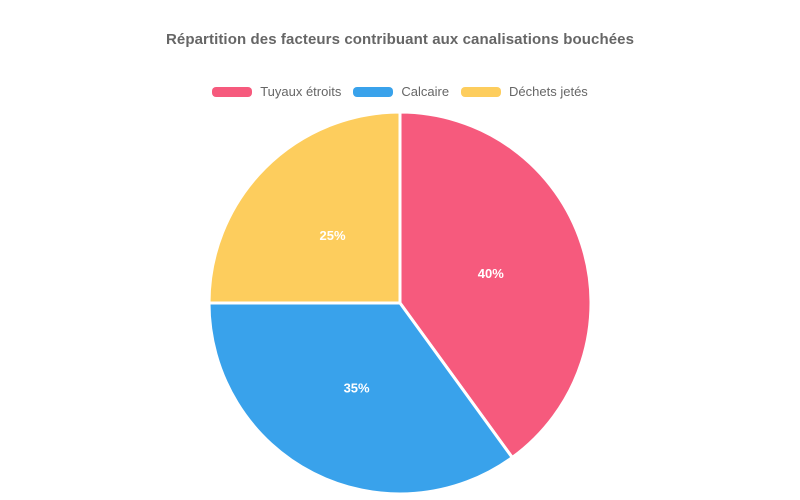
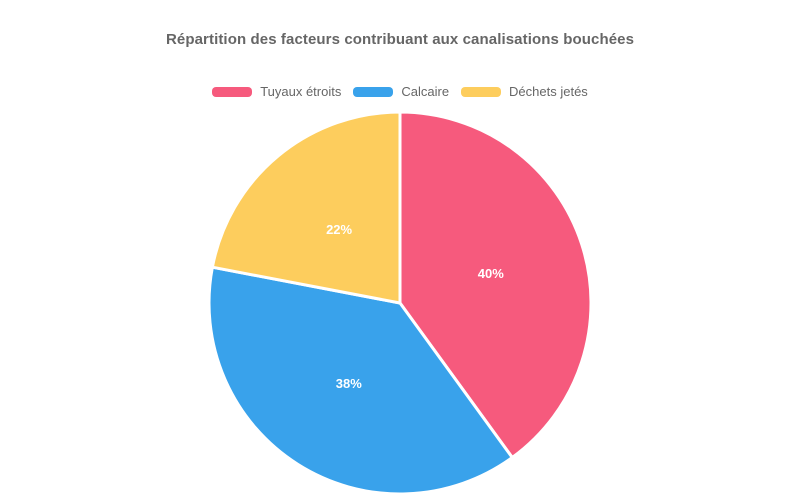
Calcaire: 35% -> 38%
Déchets jetés: 25% -> 22%
